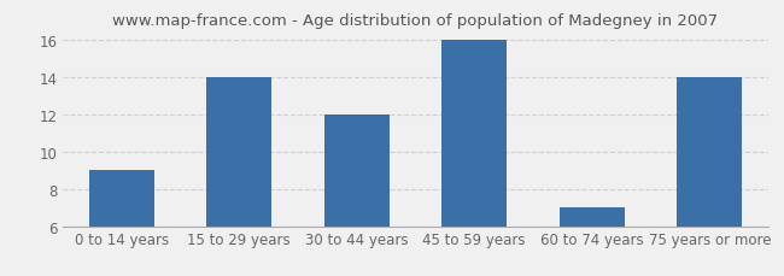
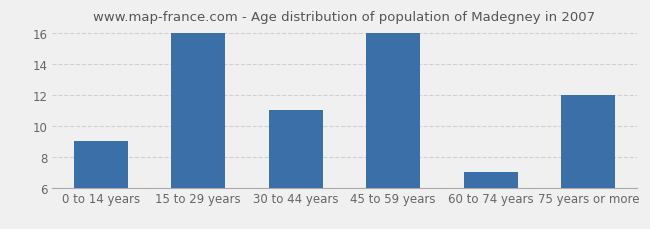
15 to 29 years: 14 -> 16
30 to 44 years: 12 -> 11
75 years or more: 14 -> 12
